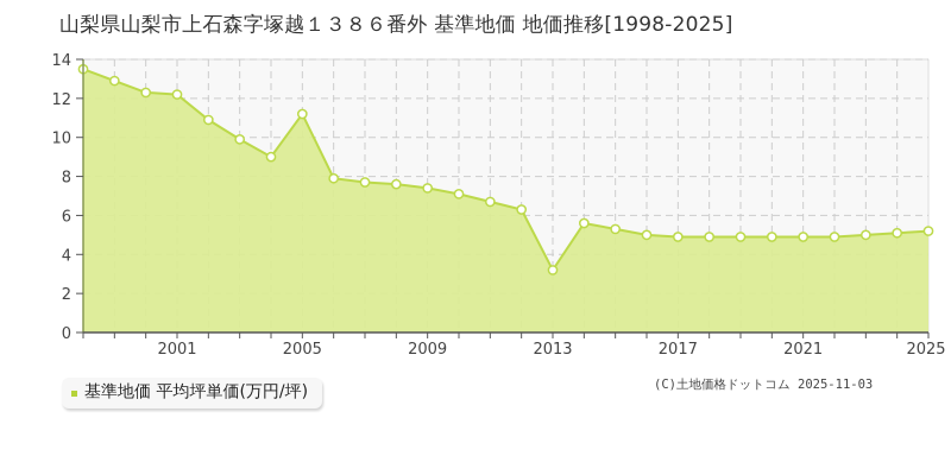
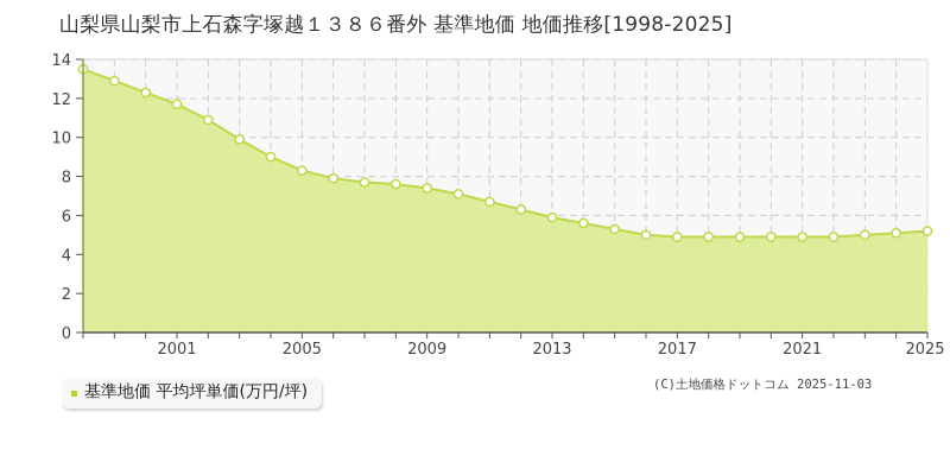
2001: 12.2 -> 11.7
2005: 11.2 -> 8.3
2013: 3.2 -> 5.9
